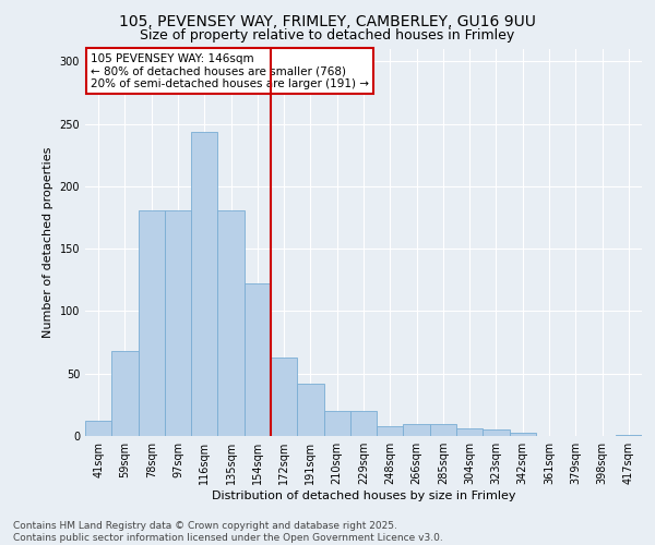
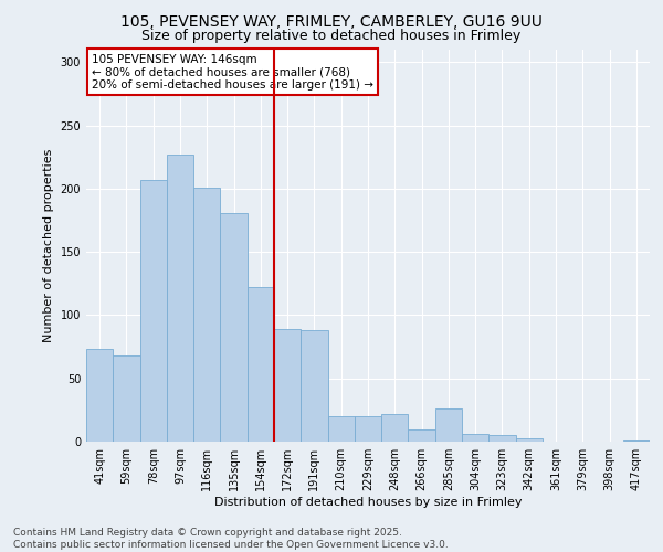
41sqm: 12 -> 73
78sqm: 181 -> 207
97sqm: 181 -> 227
116sqm: 244 -> 201
172sqm: 63 -> 89
191sqm: 42 -> 88
248sqm: 8 -> 22
285sqm: 10 -> 26
